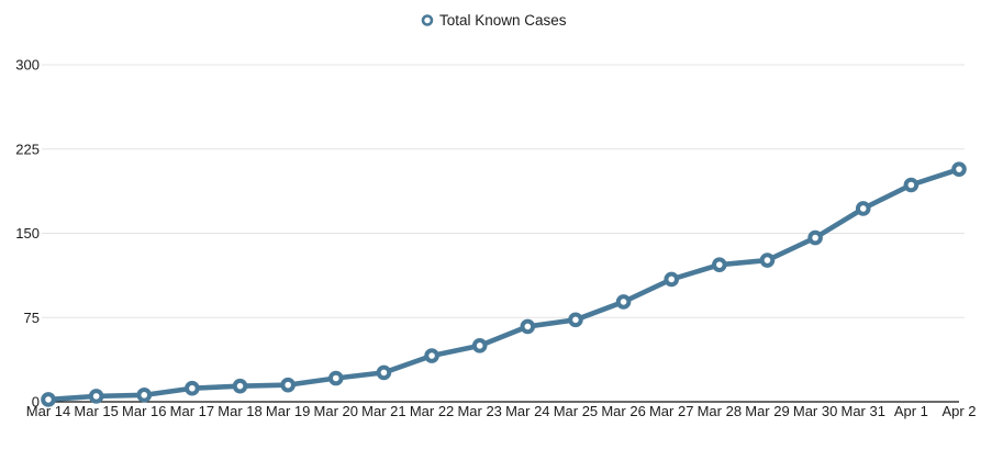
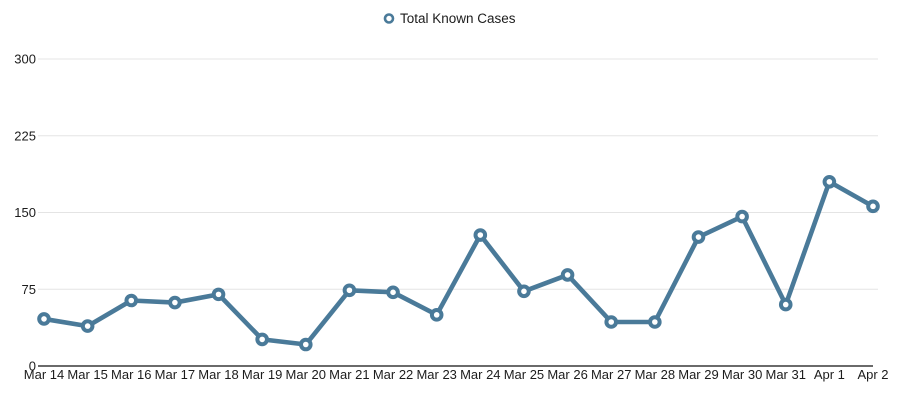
Mar 14: 2 -> 46
Mar 15: 5 -> 39
Mar 16: 6 -> 64
Mar 17: 12 -> 62
Mar 18: 14 -> 70
Mar 19: 15 -> 26
Mar 21: 26 -> 74
Mar 22: 41 -> 72
Mar 24: 67 -> 128
Mar 27: 109 -> 43
Mar 28: 122 -> 43
Mar 31: 172 -> 60
Apr 1: 193 -> 180
Apr 2: 207 -> 156
